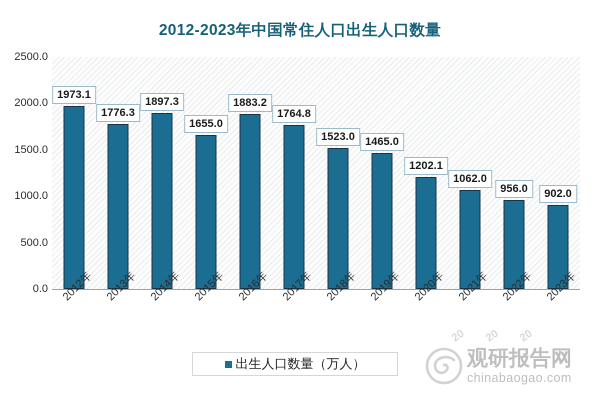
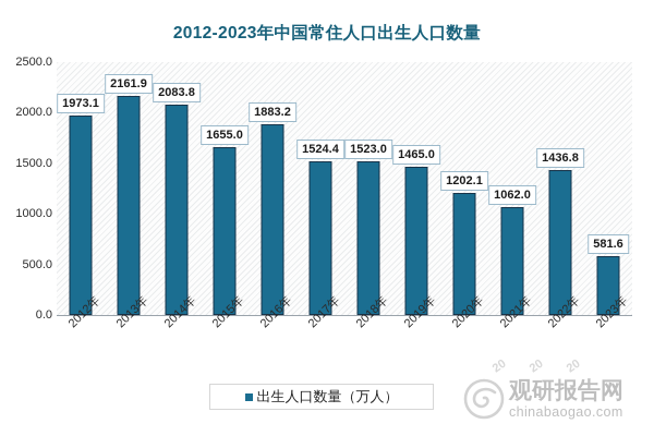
2013年: 1776.3 -> 2161.9
2014年: 1897.3 -> 2083.8
2017年: 1764.8 -> 1524.4
2022年: 956.0 -> 1436.8
2023年: 902.0 -> 581.6
